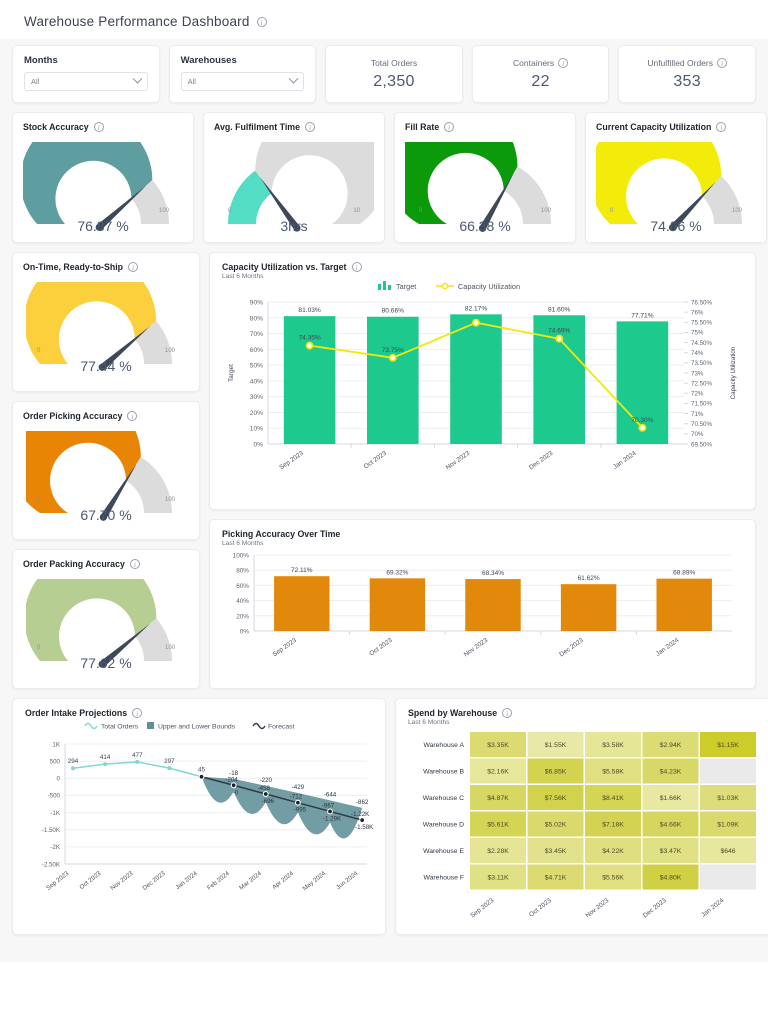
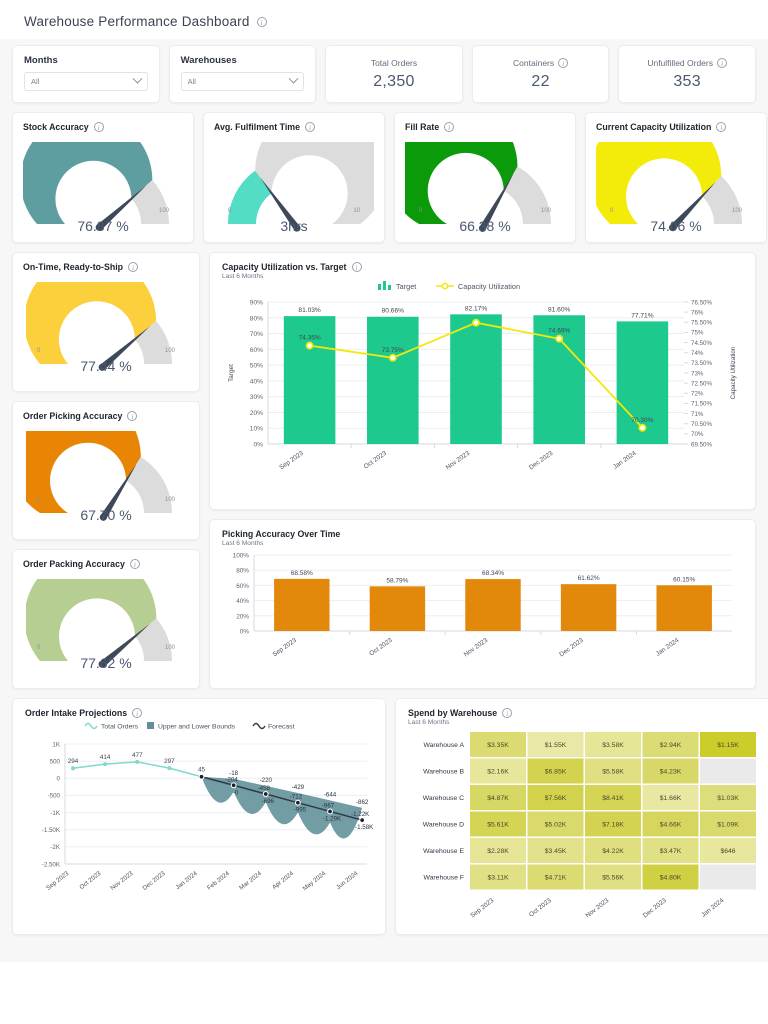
Picking Accuracy Over Time/Sep 2023: 72.11% -> 68.58%
Picking Accuracy Over Time/Oct 2023: 69.32% -> 58.79%
Picking Accuracy Over Time/Jan 2024: 68.89% -> 60.15%
